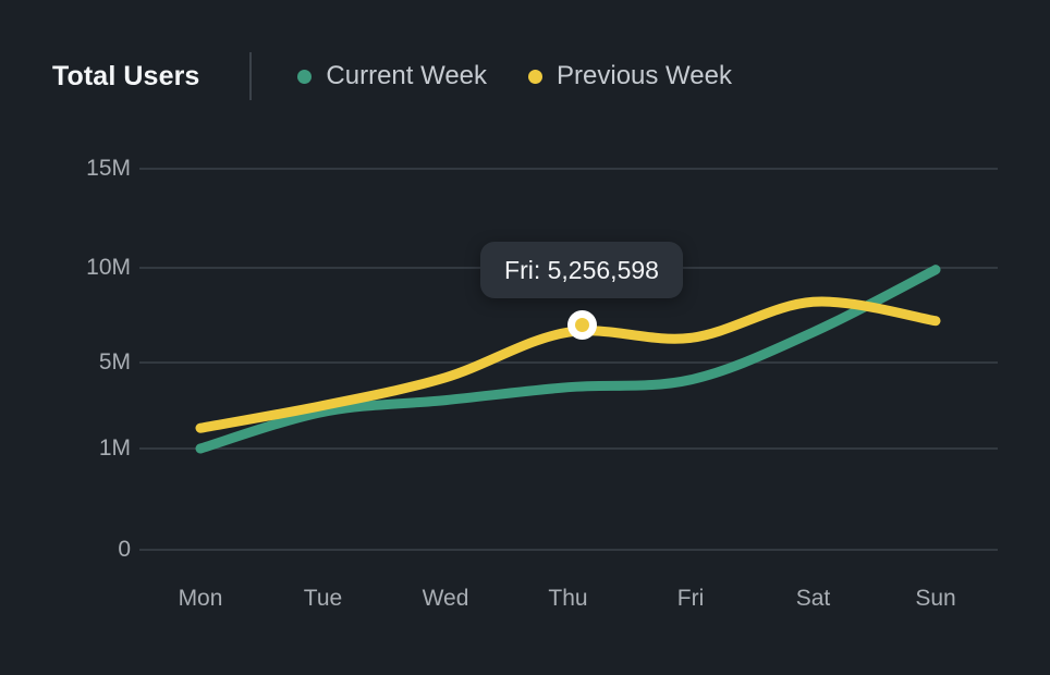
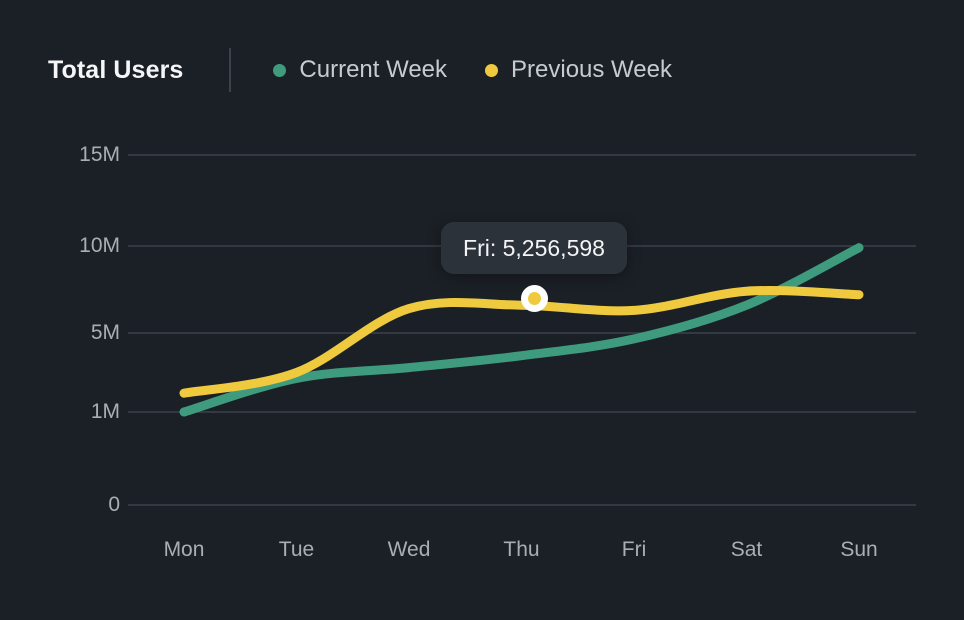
Previous Week/Wed: 4.3M -> 6.4M
Current Week/Fri: 4.2M -> 4.7M
Previous Week/Sat: 8.2M -> 7.4M
